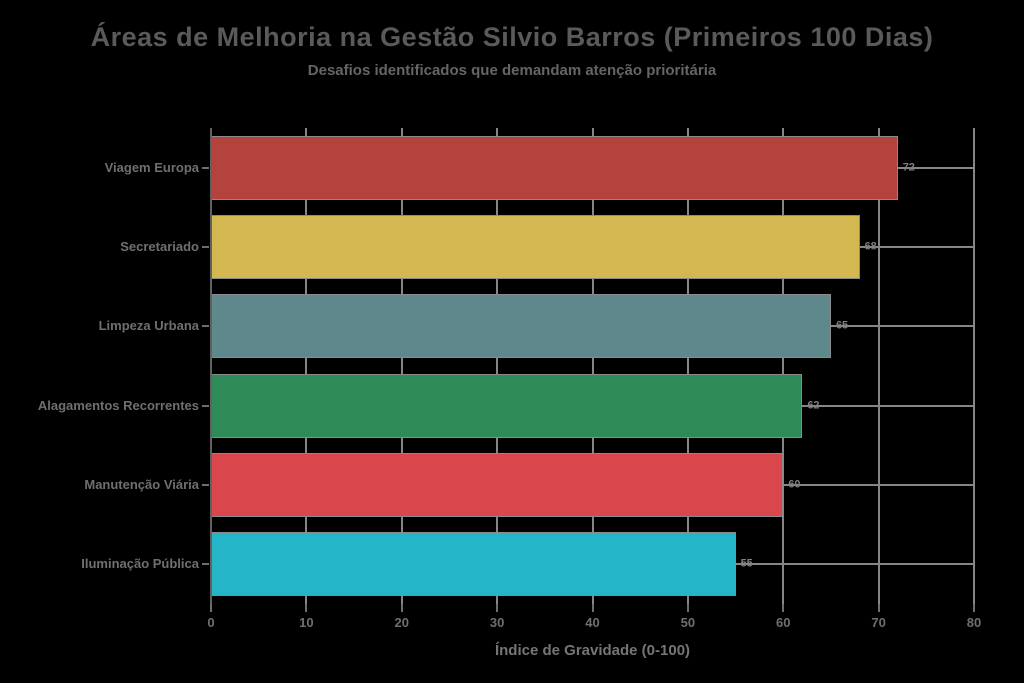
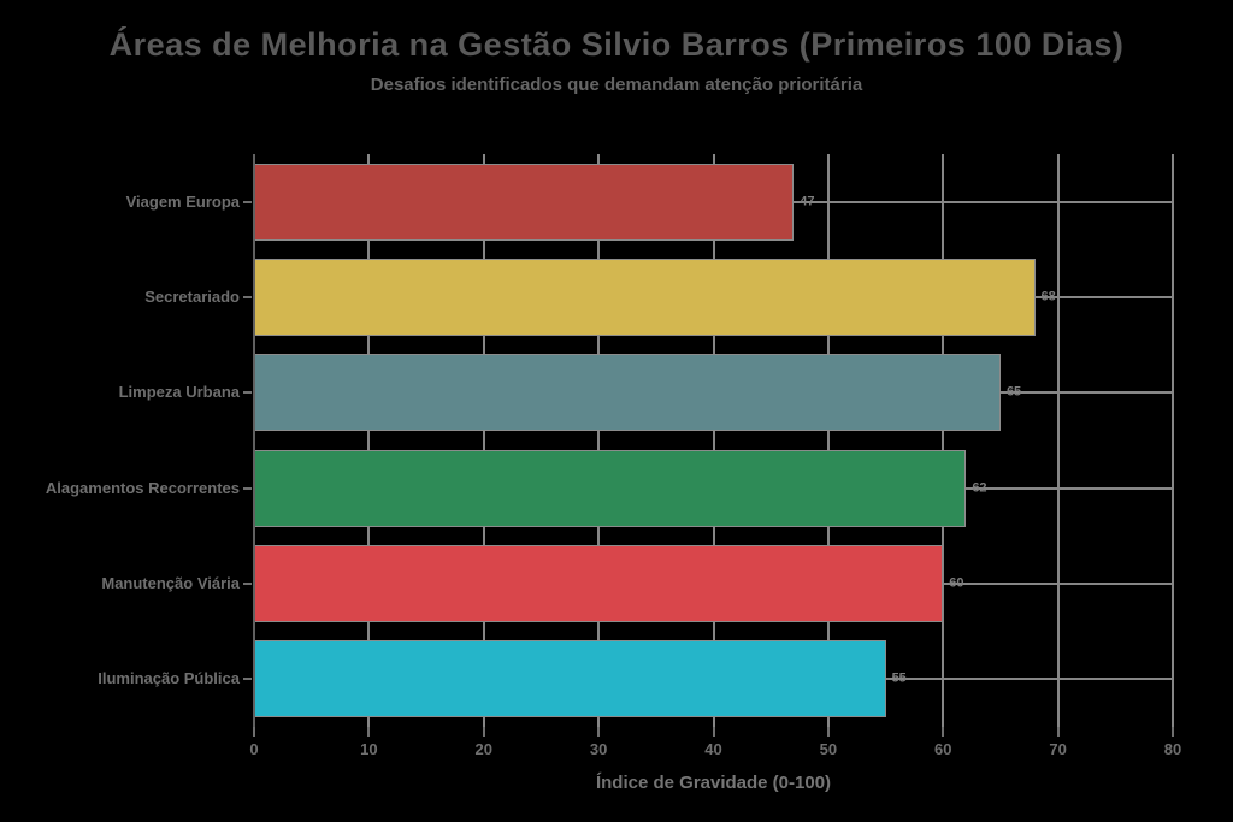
Viagem Europa: 72 -> 47
